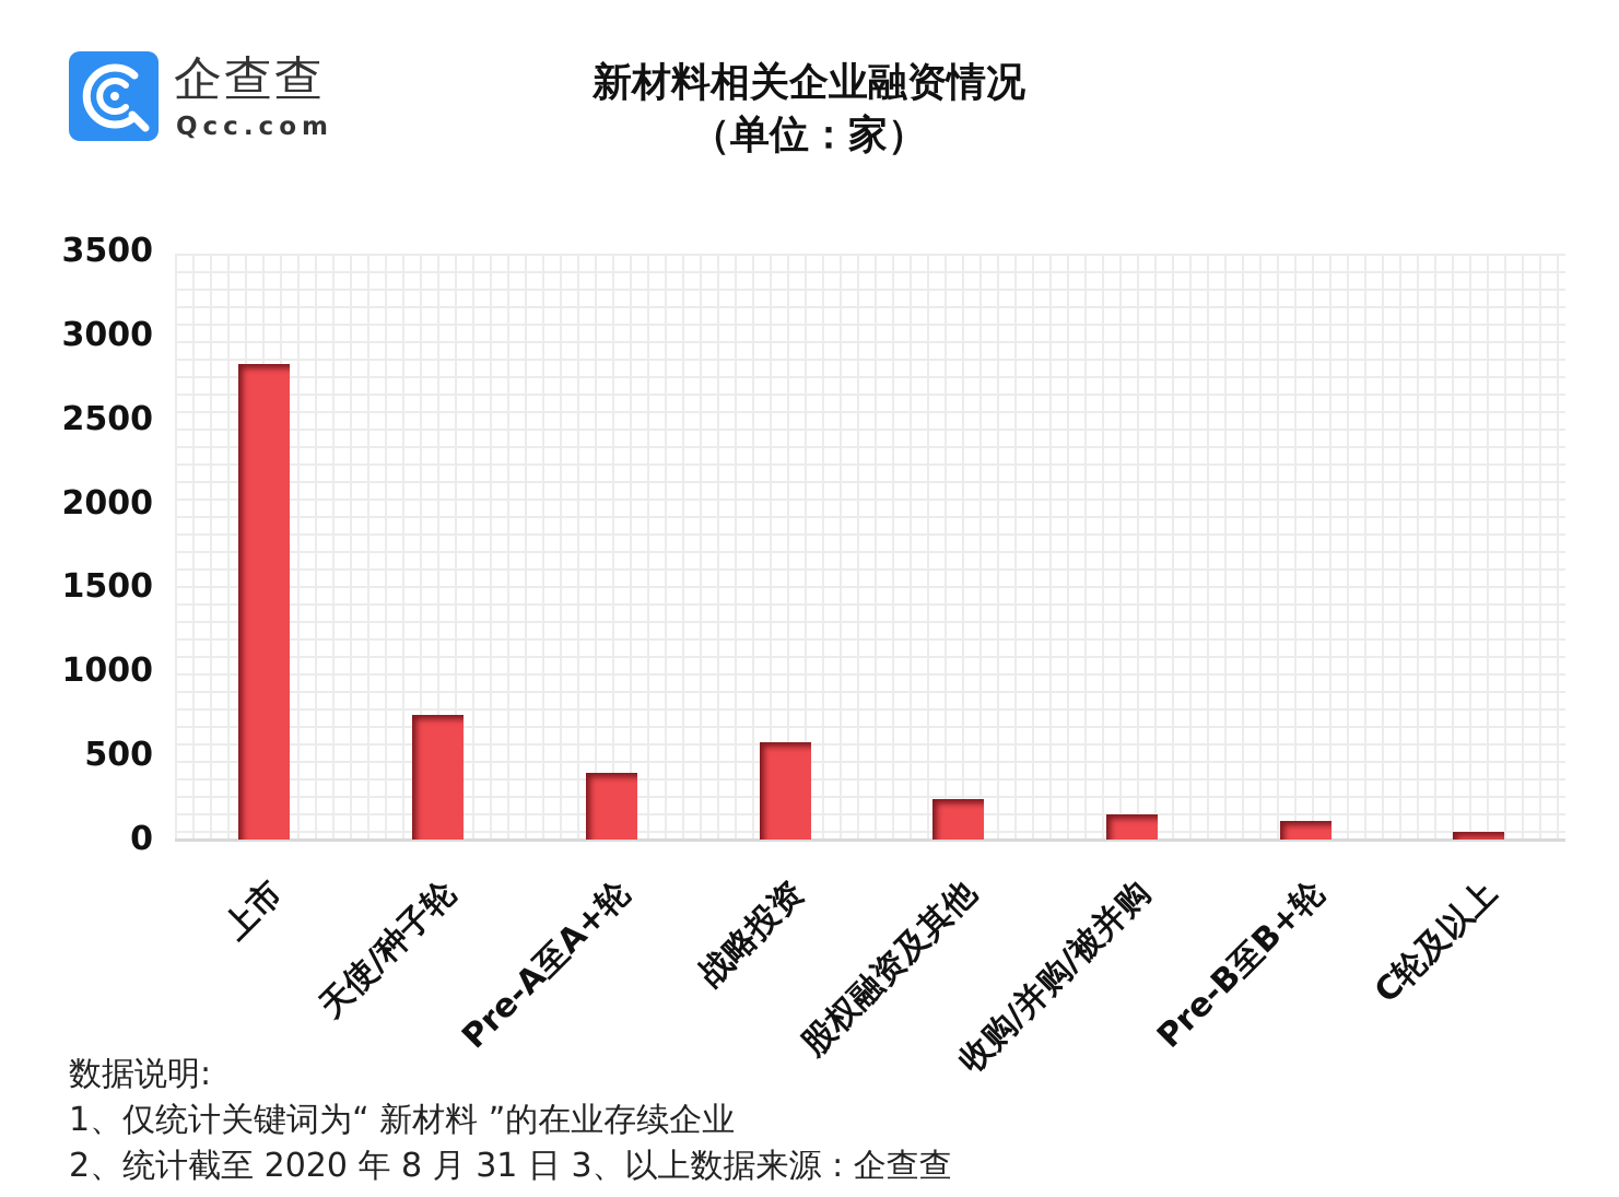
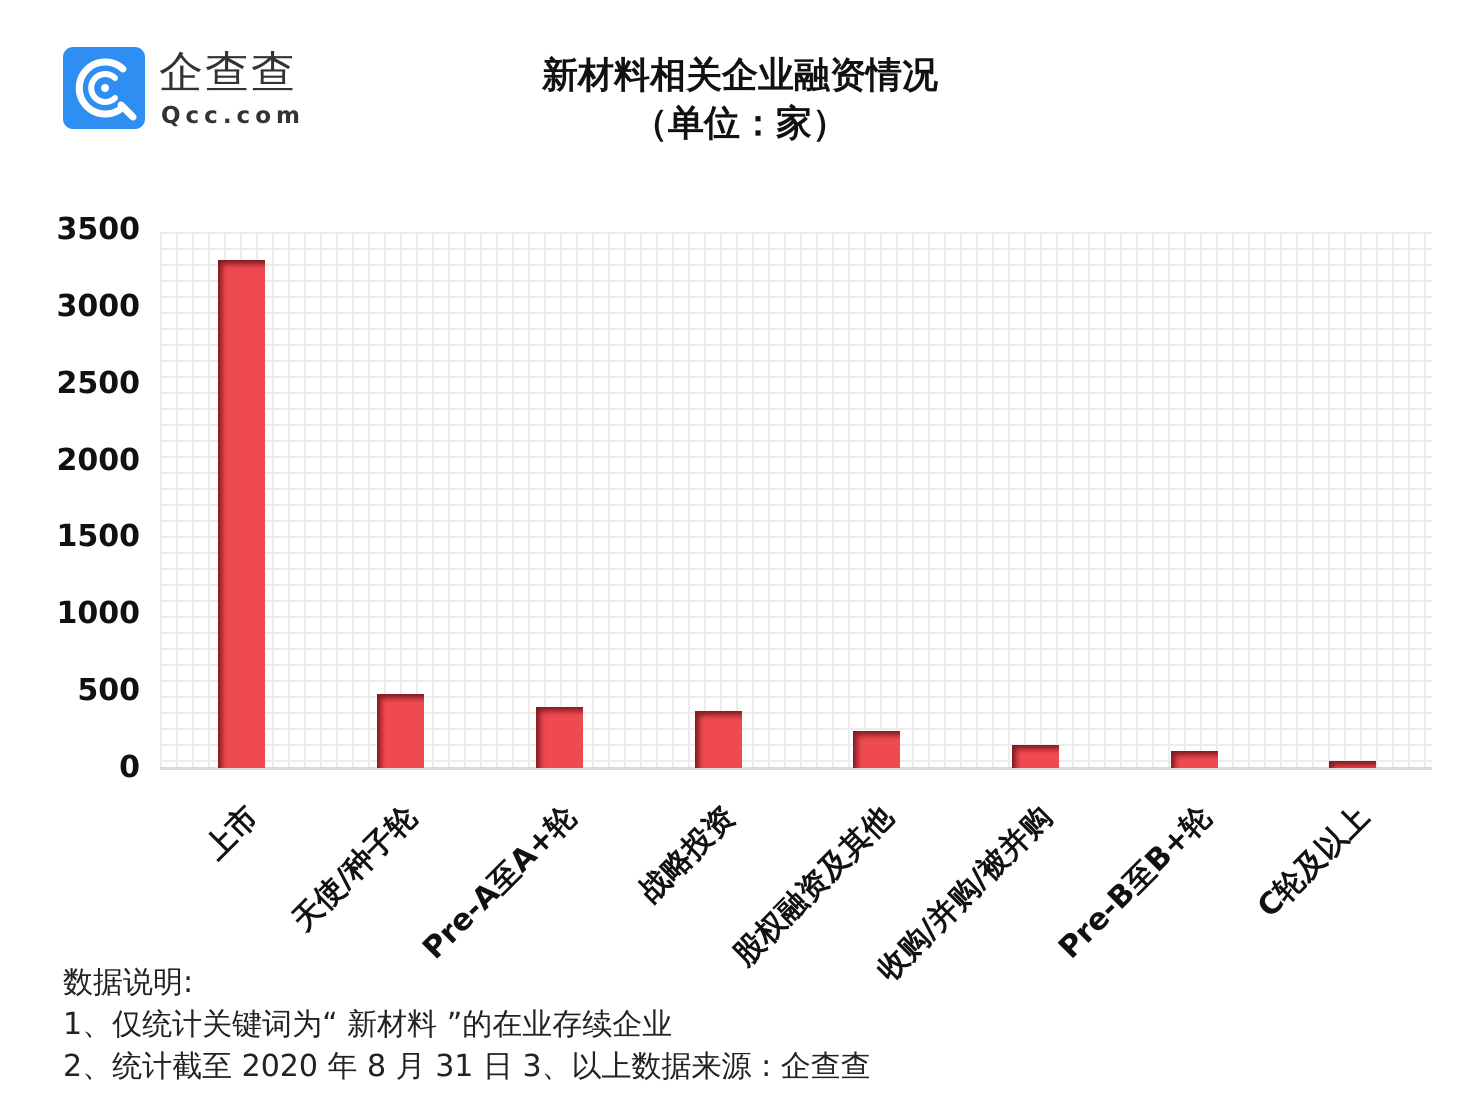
上市: 2830 -> 3300
天使/种子轮: 740 -> 480
战略投资: 580 -> 370
